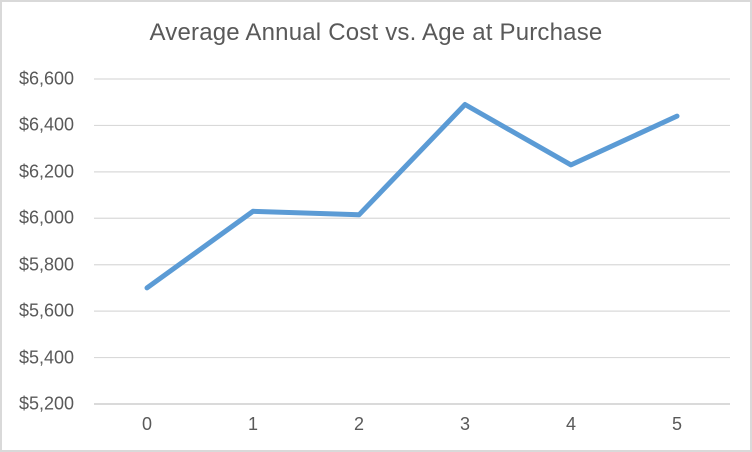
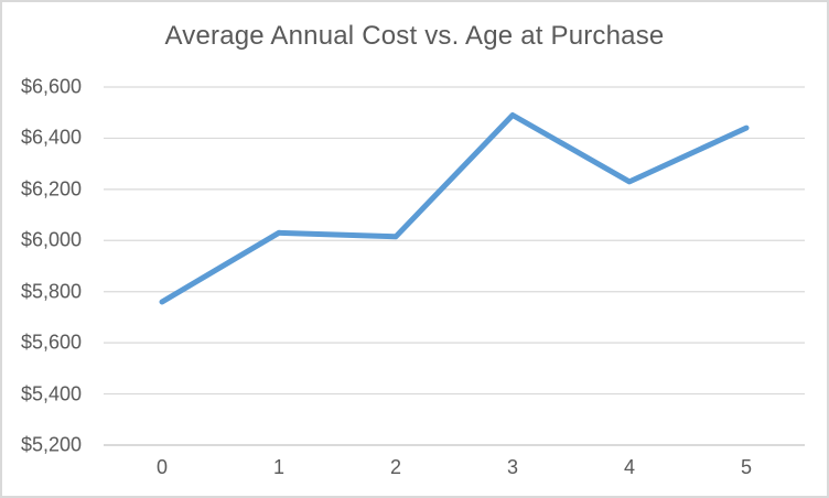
0: $5700 -> $5760
